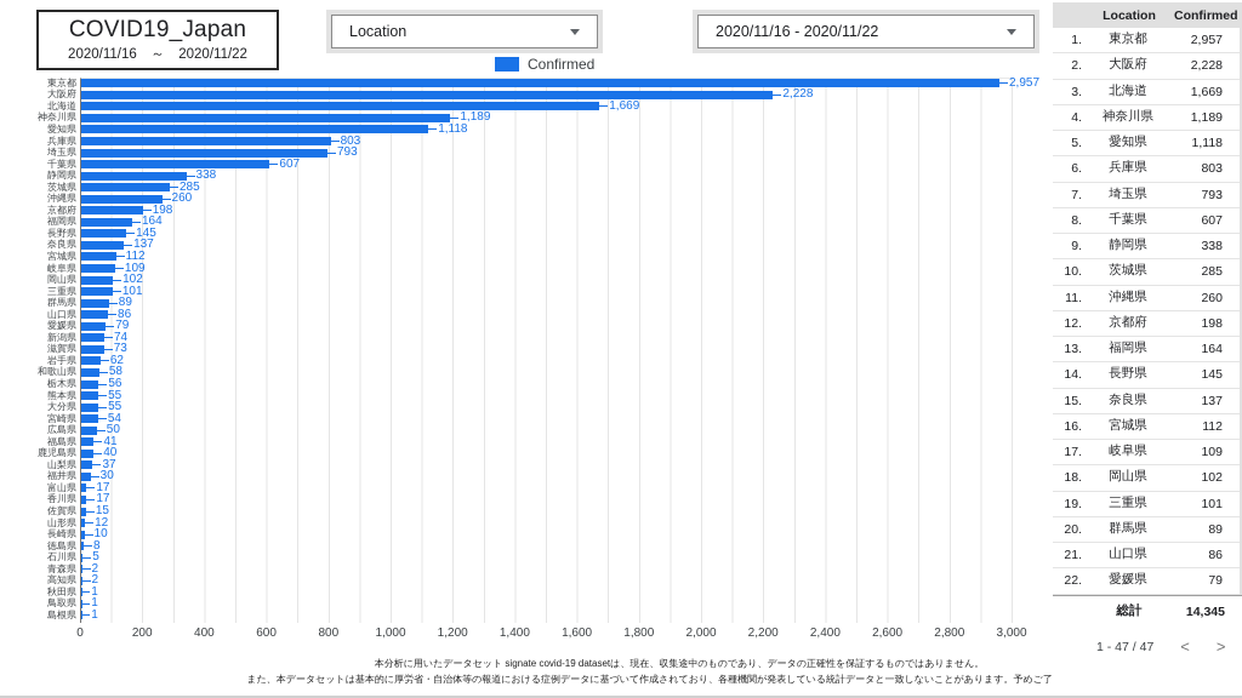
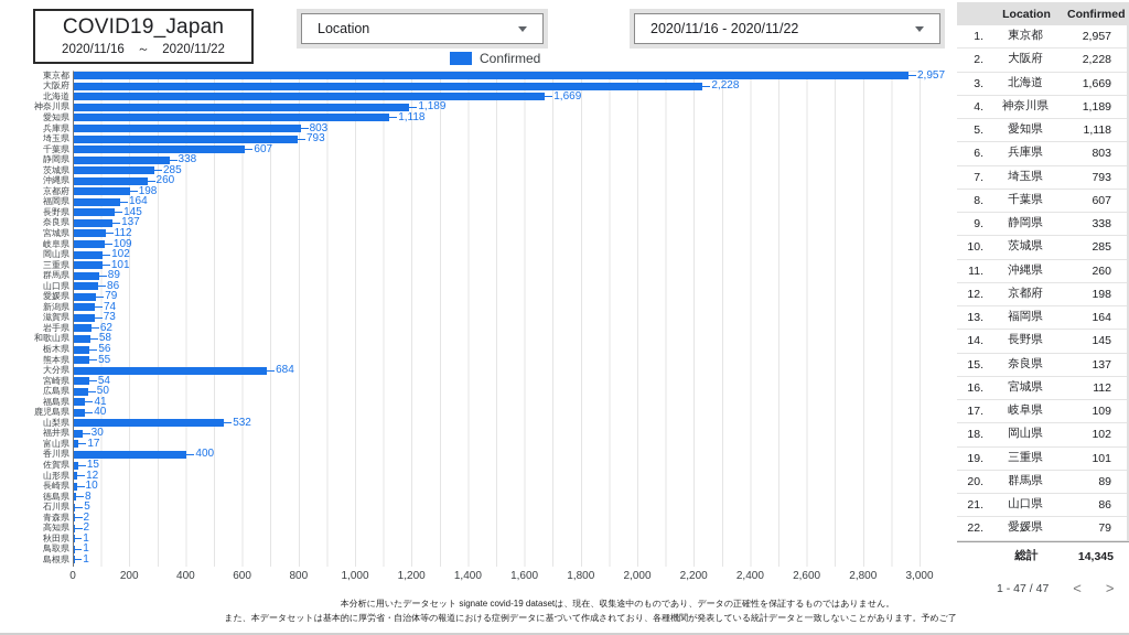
大分県: 55 -> 684
山梨県: 37 -> 532
香川県: 17 -> 400
